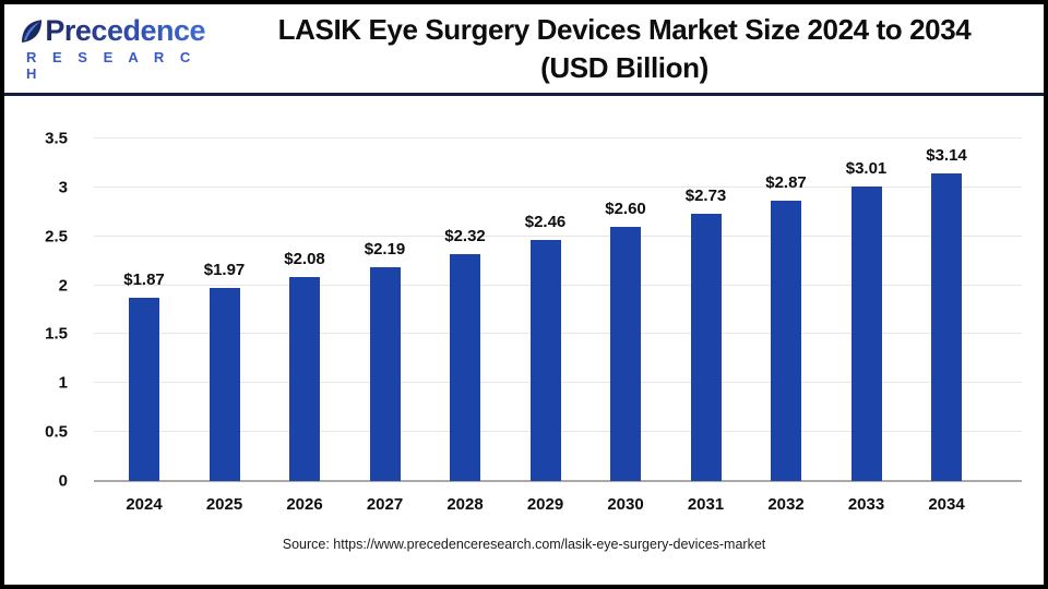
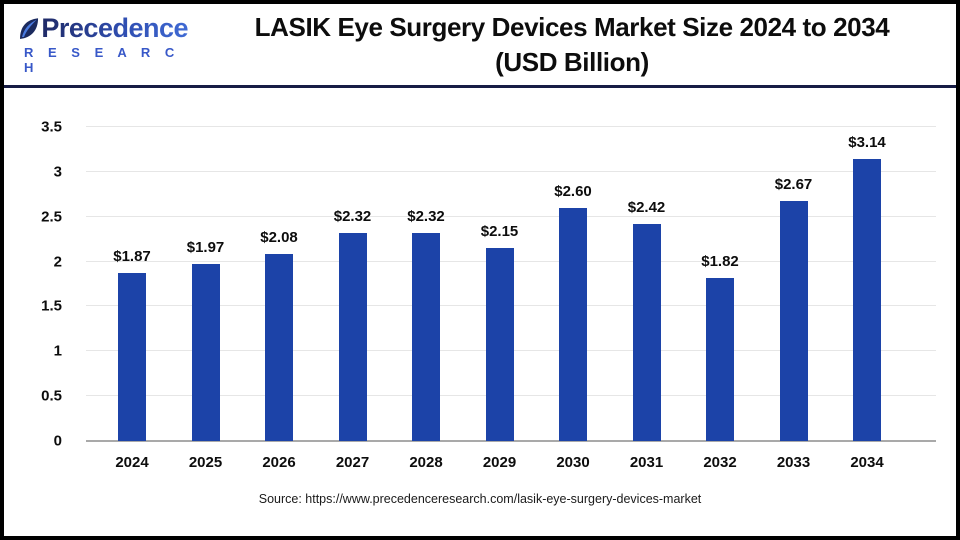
2027: $2.19 -> $2.32
2029: $2.46 -> $2.15
2031: $2.73 -> $2.42
2032: $2.87 -> $1.82
2033: $3.01 -> $2.67
